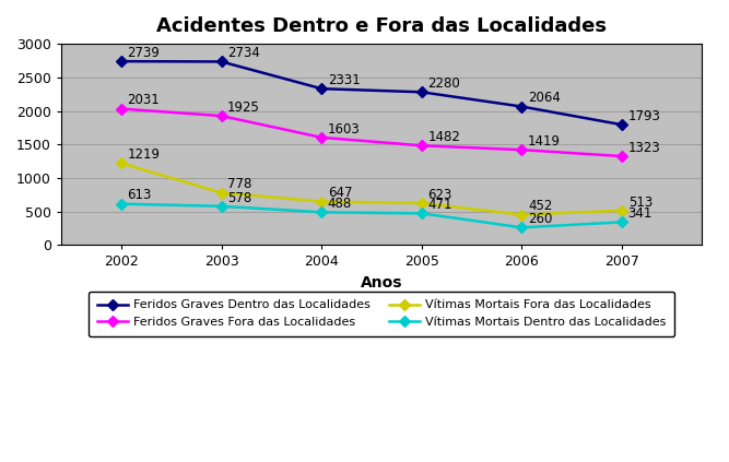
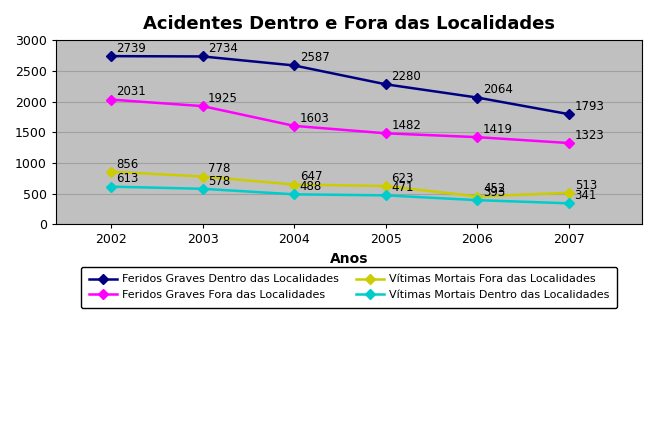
Vítimas Mortais Fora das Localidades/2002: 1219 -> 856
Feridos Graves Dentro das Localidades/2004: 2331 -> 2587
Vítimas Mortais Dentro das Localidades/2006: 260 -> 390
